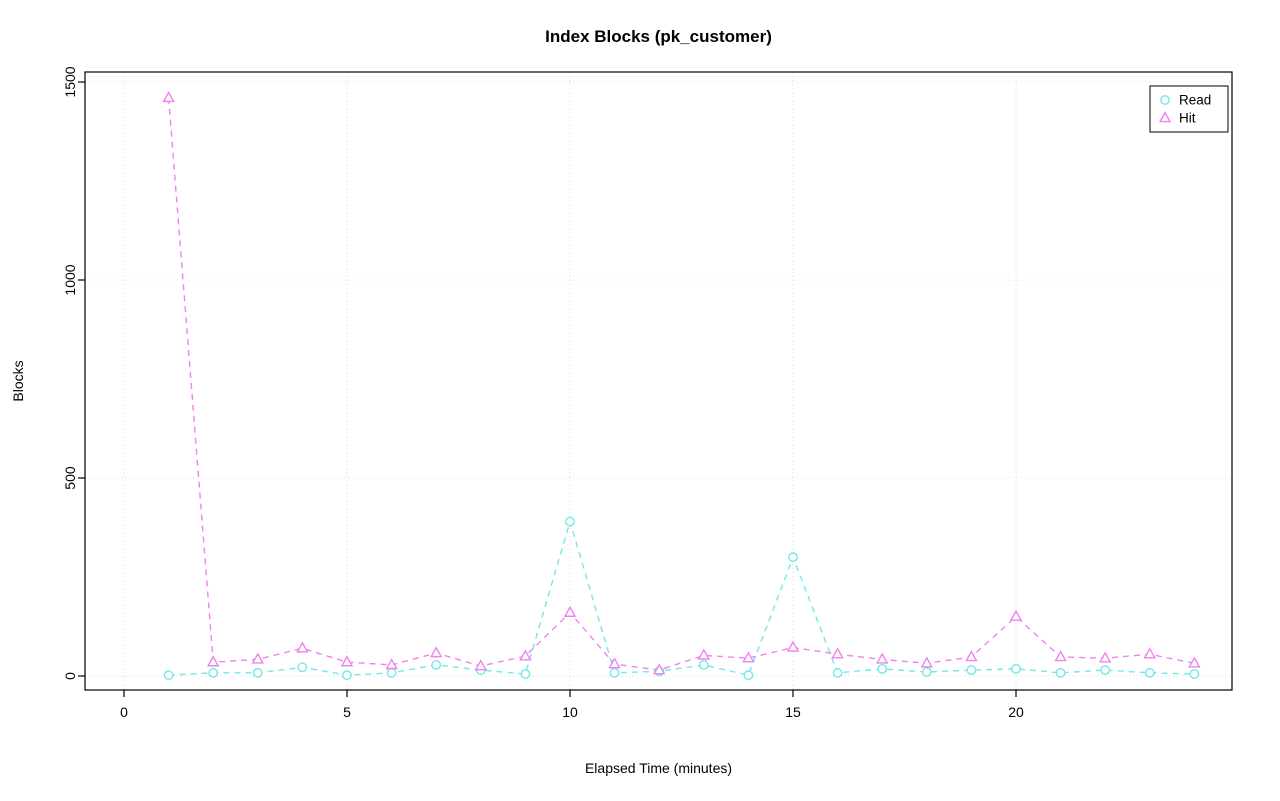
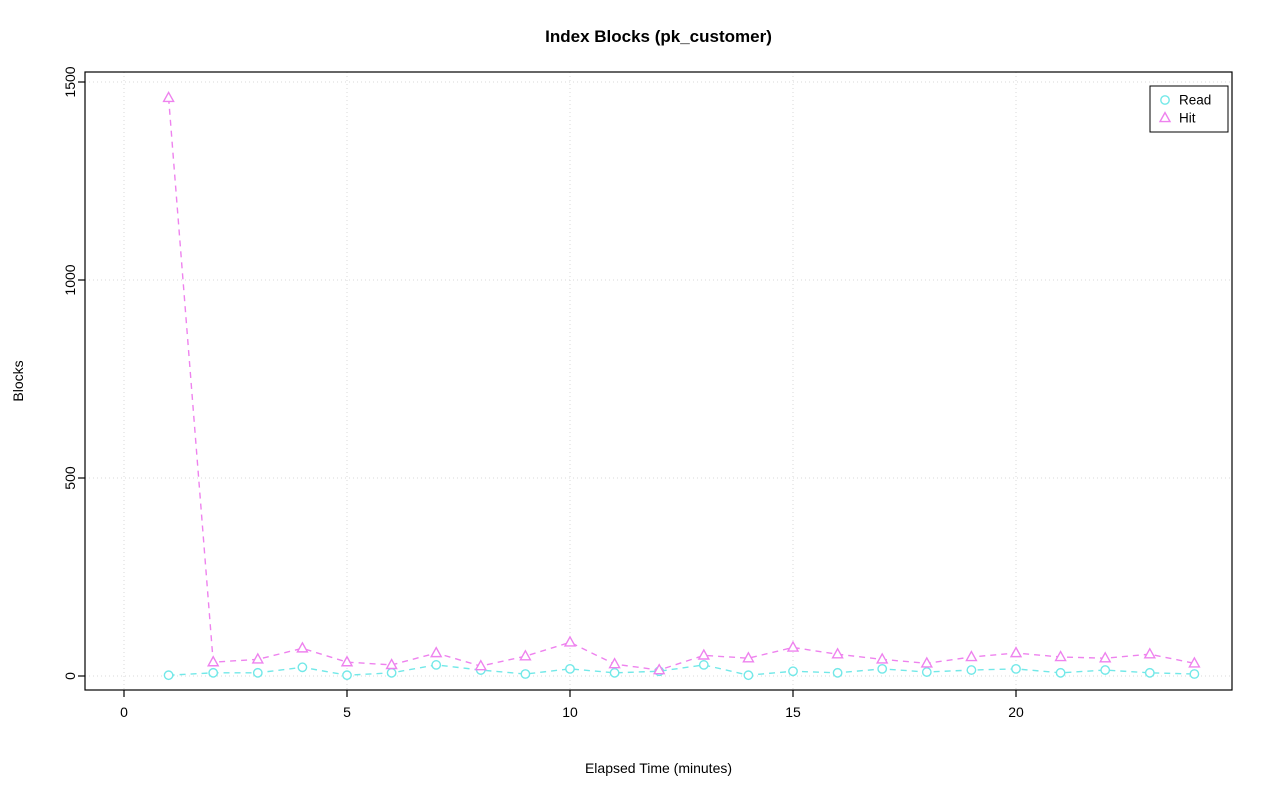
Read/10: 390 -> 20
Hit/10: 160 -> 80
Read/15: 300 -> 10
Hit/20: 150 -> 60
